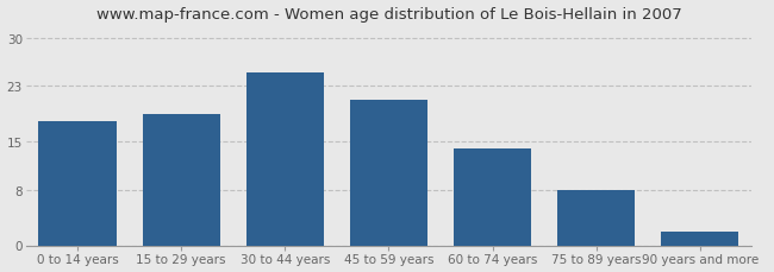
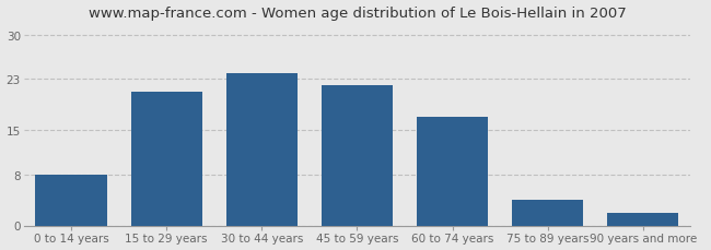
0 to 14 years: 18 -> 8
15 to 29 years: 19 -> 21
30 to 44 years: 25 -> 24
45 to 59 years: 21 -> 22
60 to 74 years: 14 -> 17
75 to 89 years: 8 -> 4
